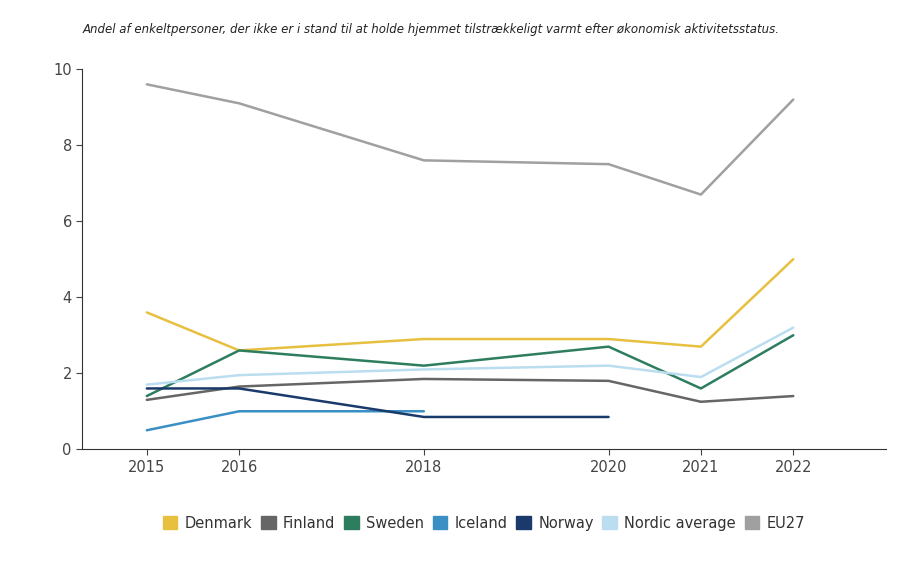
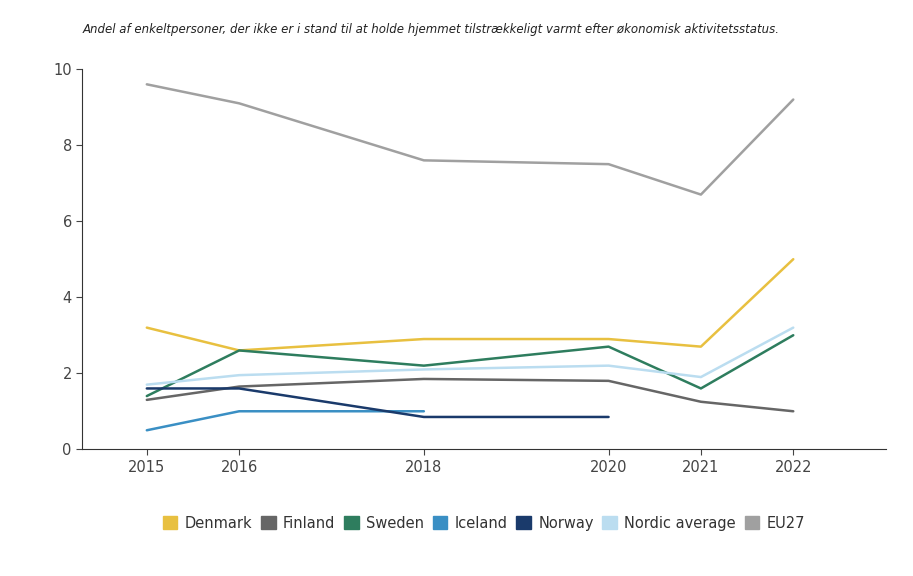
Denmark/2015: 3.6 -> 3.2
Finland/2022: 1.40 -> 1.00
